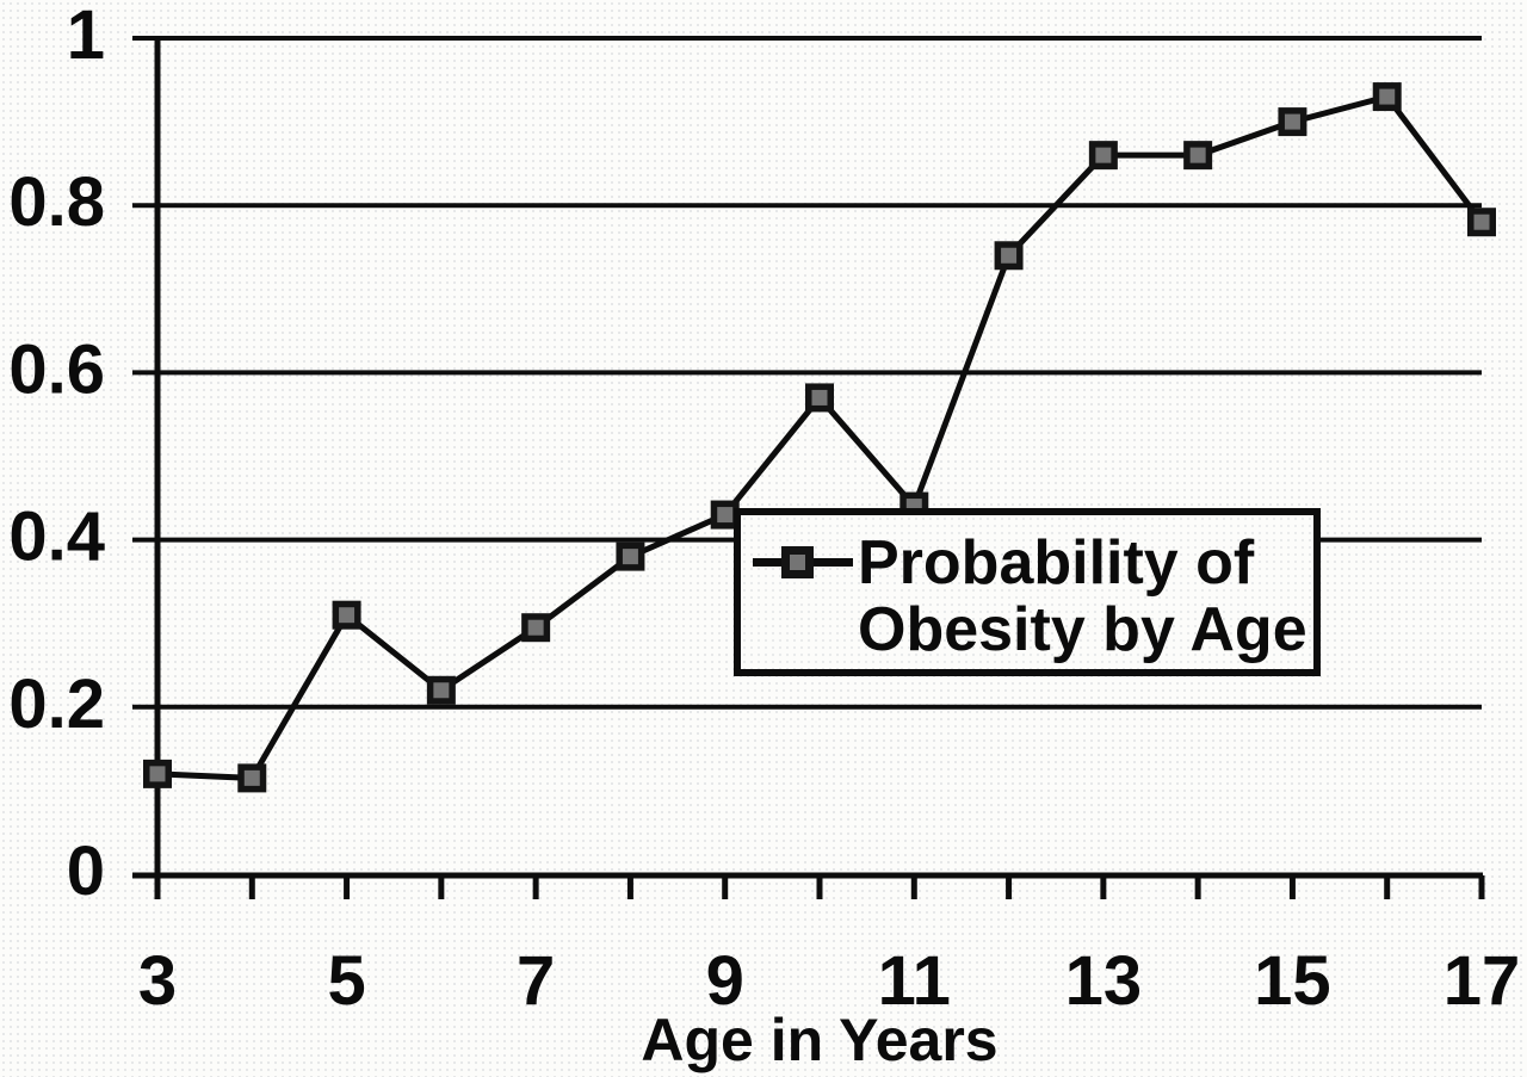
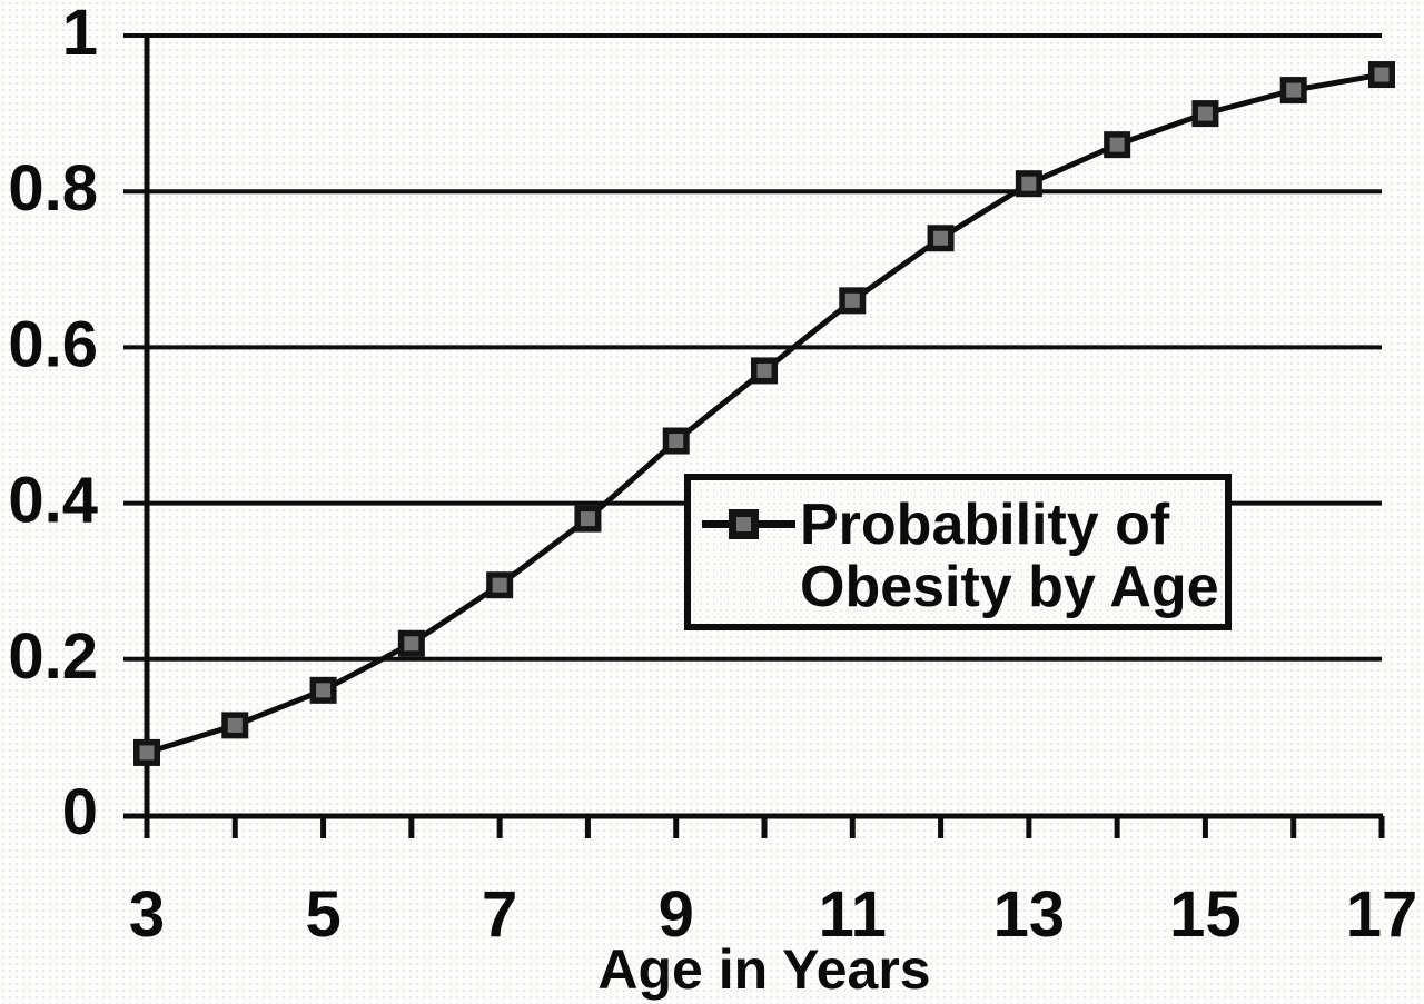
3: 0.12 -> 0.08
5: 0.31 -> 0.16
9: 0.43 -> 0.48
11: 0.44 -> 0.66
13: 0.86 -> 0.81
17: 0.78 -> 0.95
